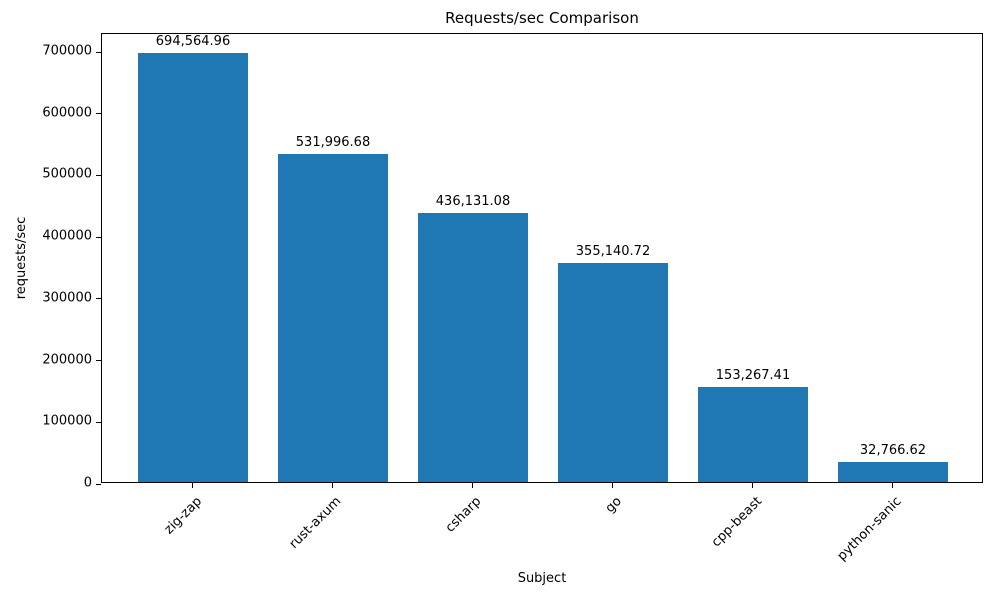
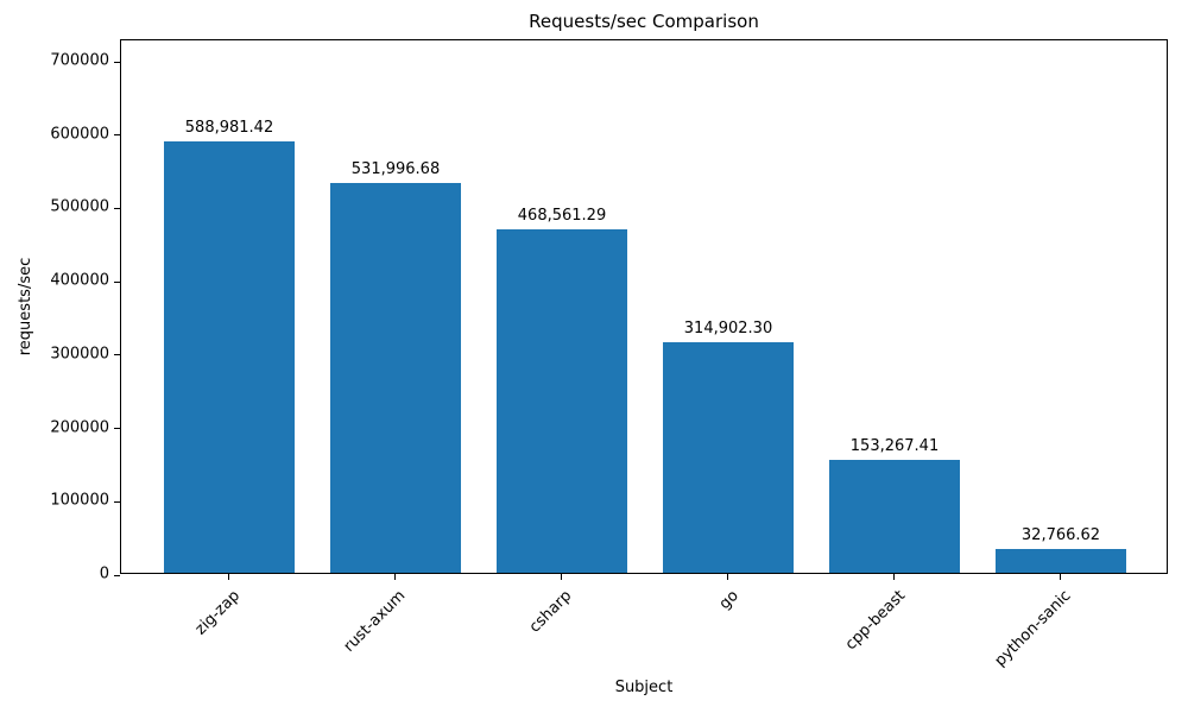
zig-zap: 694,564.96 -> 588,981.42
csharp: 436,131.08 -> 468,561.29
go: 355,140.72 -> 314,902.30
